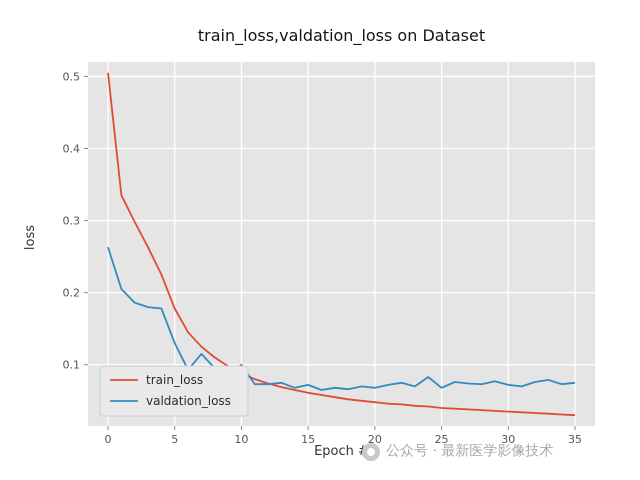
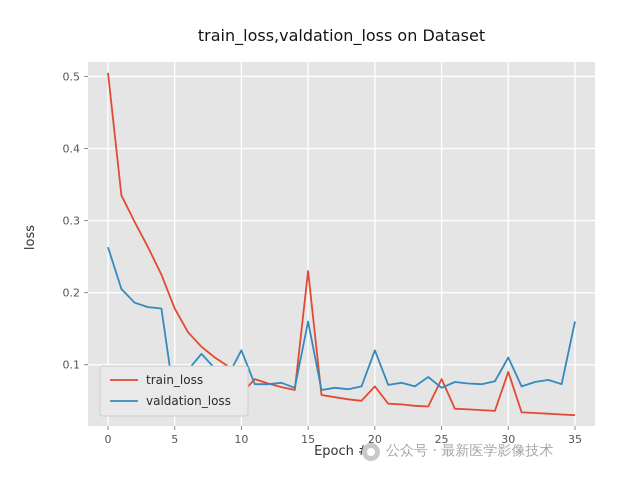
valdation_loss/5: 0.13 -> 0.05
train_loss/10: 0.09 -> 0.06
valdation_loss/10: 0.10 -> 0.12
train_loss/15: 0.06 -> 0.23
valdation_loss/15: 0.07 -> 0.16
train_loss/20: 0.05 -> 0.07
valdation_loss/20: 0.07 -> 0.12
train_loss/25: 0.04 -> 0.08
train_loss/30: 0.04 -> 0.09
valdation_loss/30: 0.07 -> 0.11
valdation_loss/35: 0.07 -> 0.16
